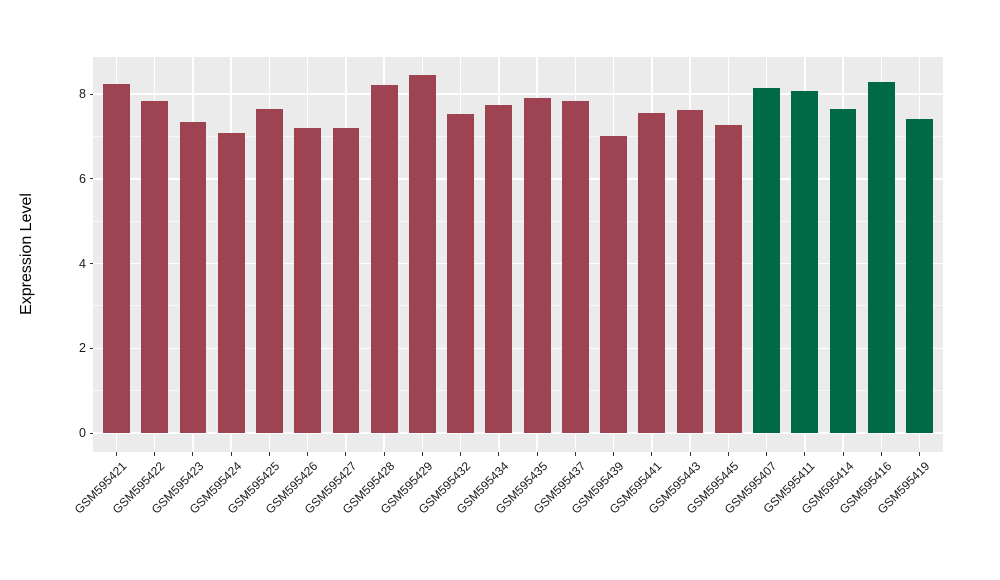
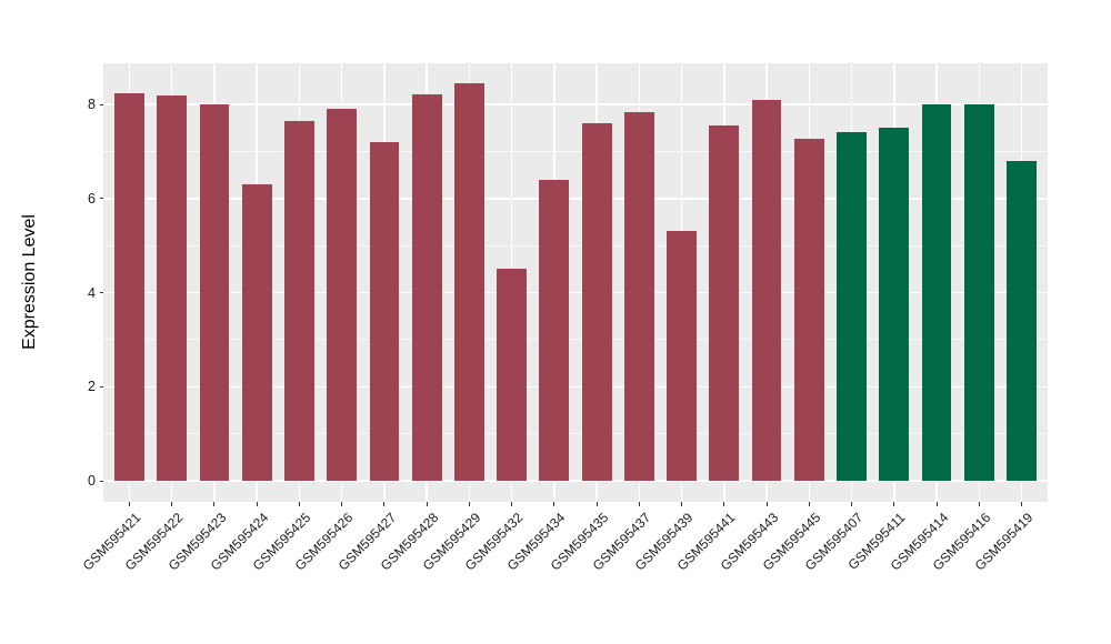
GSM595422: 7.8 -> 8.2
GSM595423: 7.3 -> 8.0
GSM595424: 7.1 -> 6.3
GSM595426: 7.2 -> 7.9
GSM595432: 7.5 -> 4.5
GSM595434: 7.7 -> 6.4
GSM595435: 7.9 -> 7.6
GSM595439: 7.0 -> 5.3
GSM595443: 7.6 -> 8.1
GSM595407: 8.1 -> 7.4
GSM595411: 8.1 -> 7.5
GSM595414: 7.7 -> 8.0
GSM595416: 8.3 -> 8.0
GSM595419: 7.4 -> 6.8
